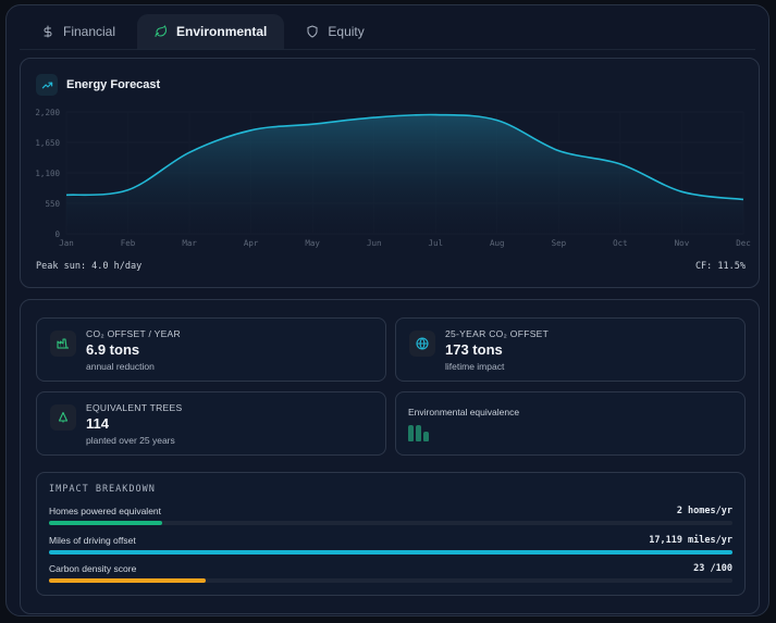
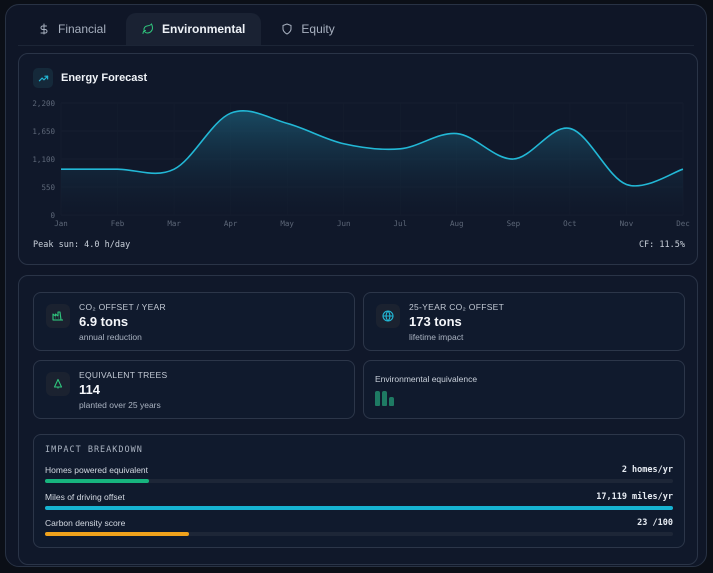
Jan: 700 -> 900
Feb: 800 -> 900
Mar: 1500 -> 900
Apr: 1900 -> 2000
May: 2000 -> 1800
Jun: 2100 -> 1400
Jul: 2200 -> 1300
Aug: 2000 -> 1600
Sep: 1500 -> 1100
Oct: 1300 -> 1700
Nov: 800 -> 600
Dec: 600 -> 900
